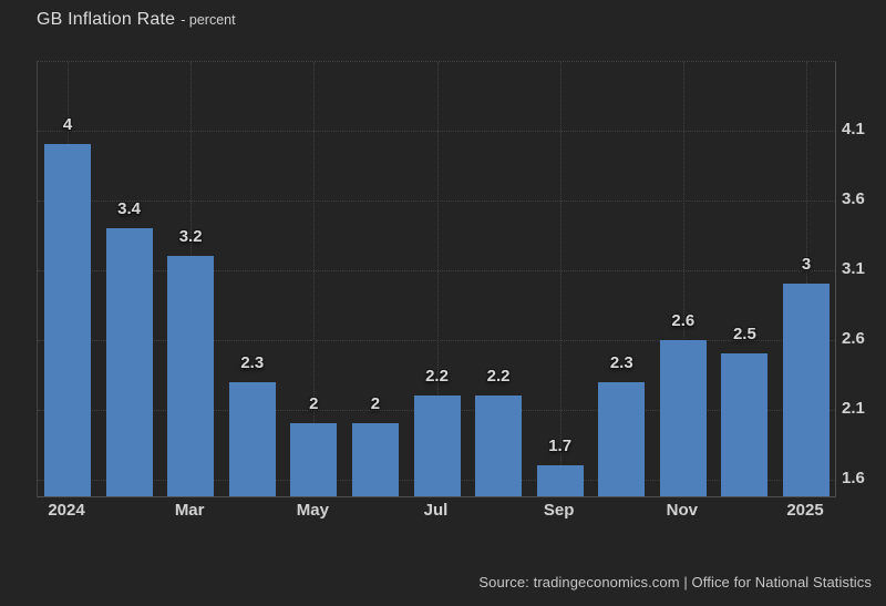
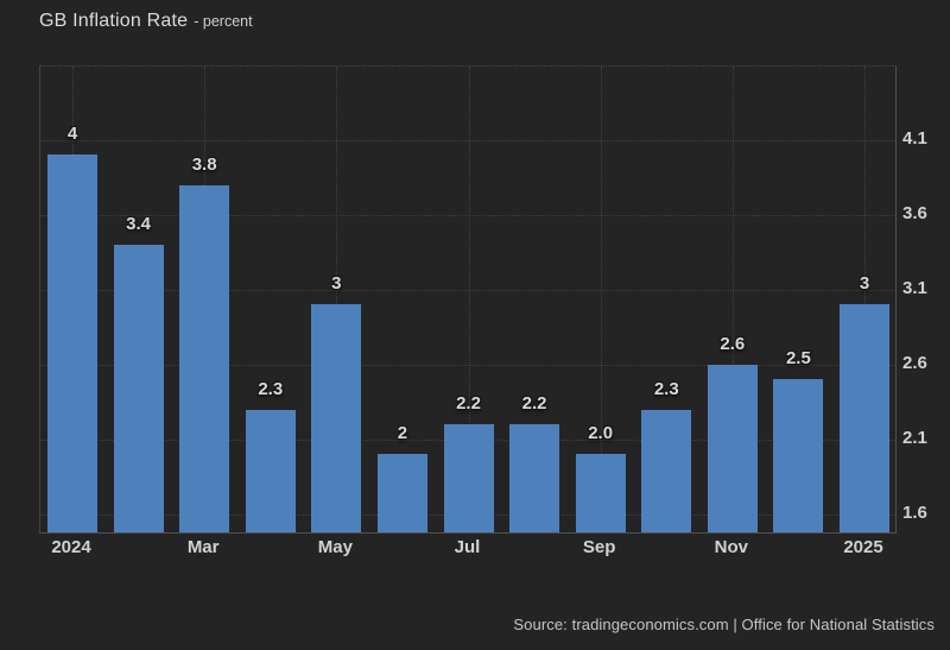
Mar: 3.2 -> 3.8
May: 2 -> 3
Sep: 1.7 -> 2.0
